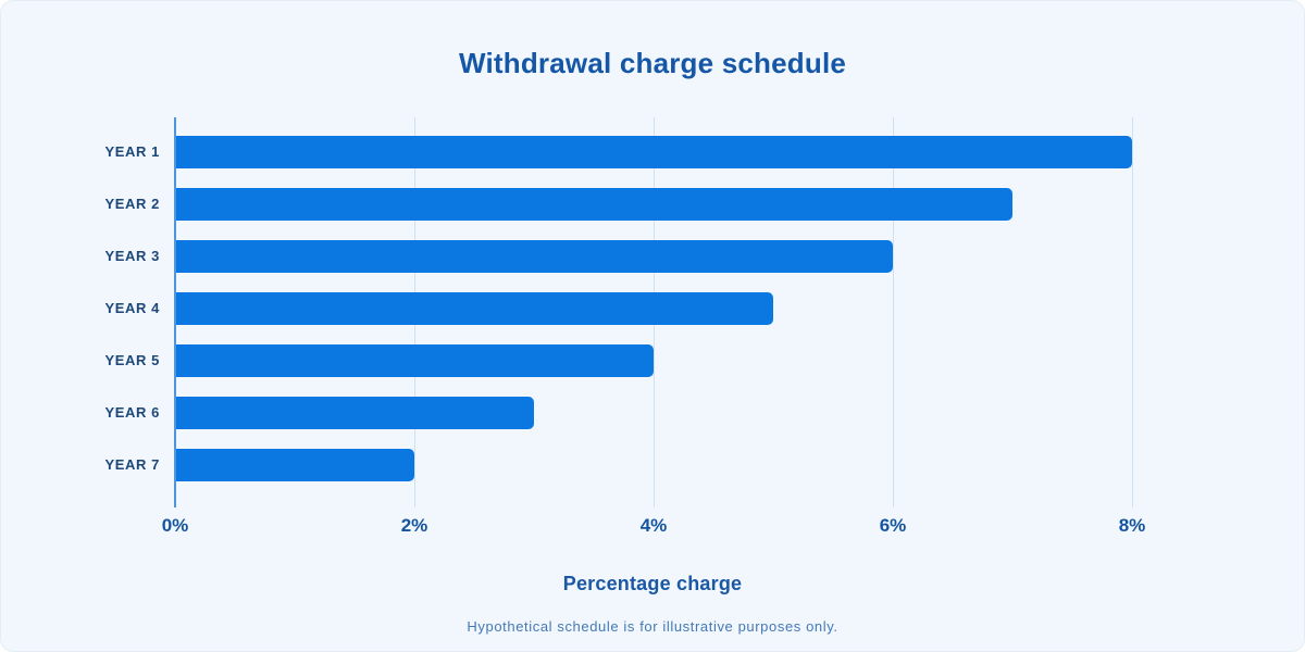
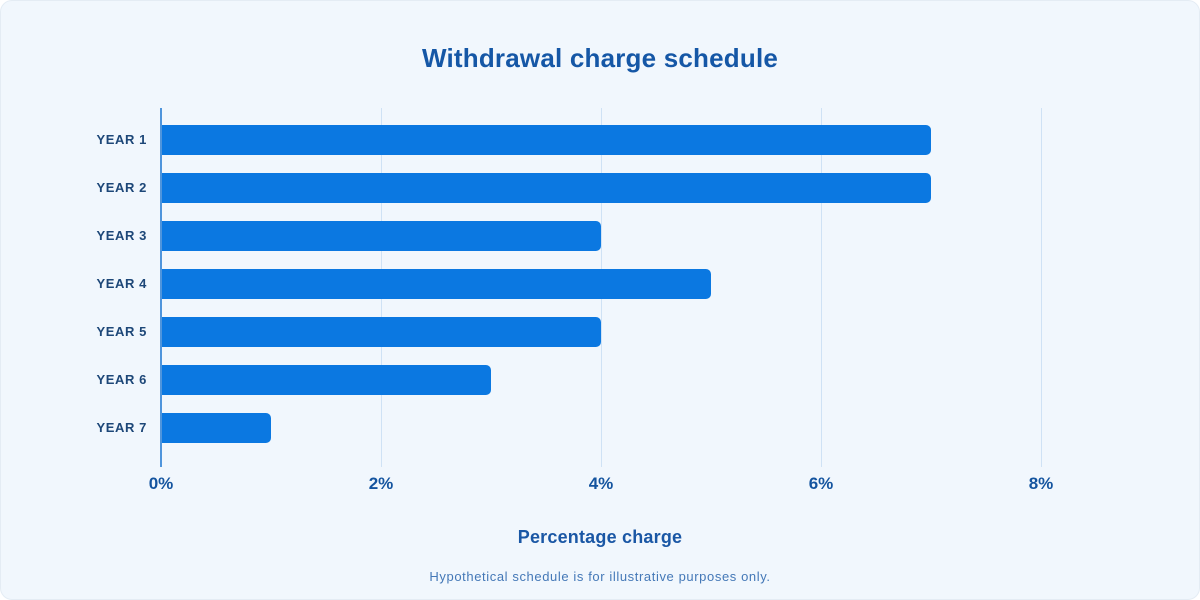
YEAR 1: 8% -> 7%
YEAR 3: 6% -> 4%
YEAR 7: 2% -> 1%
